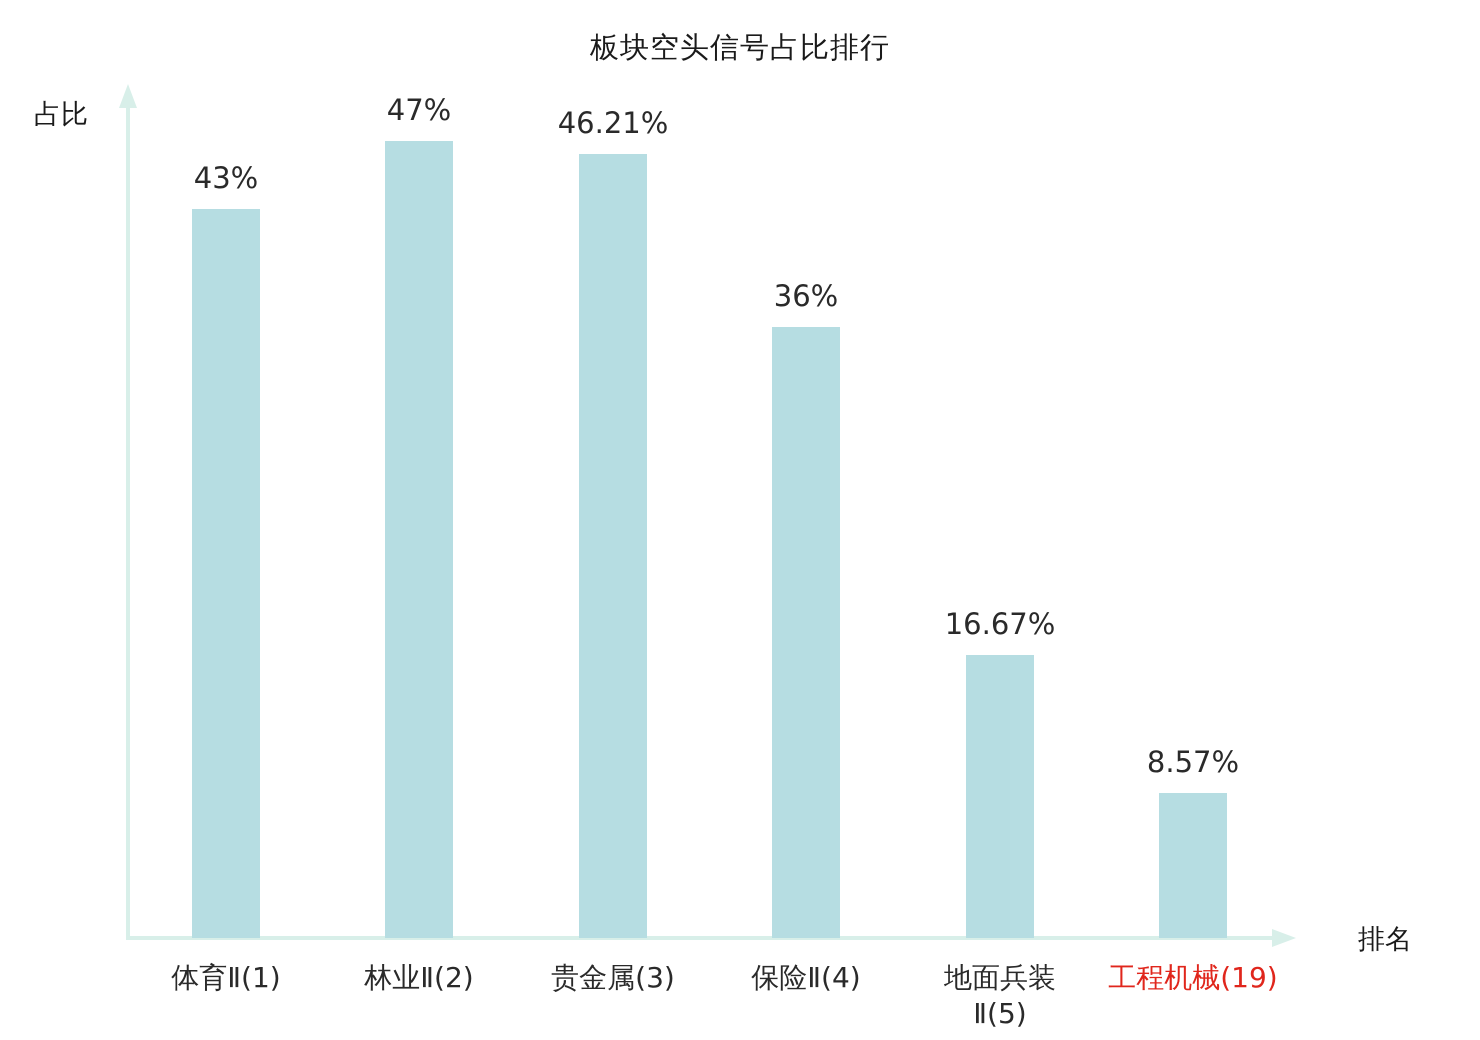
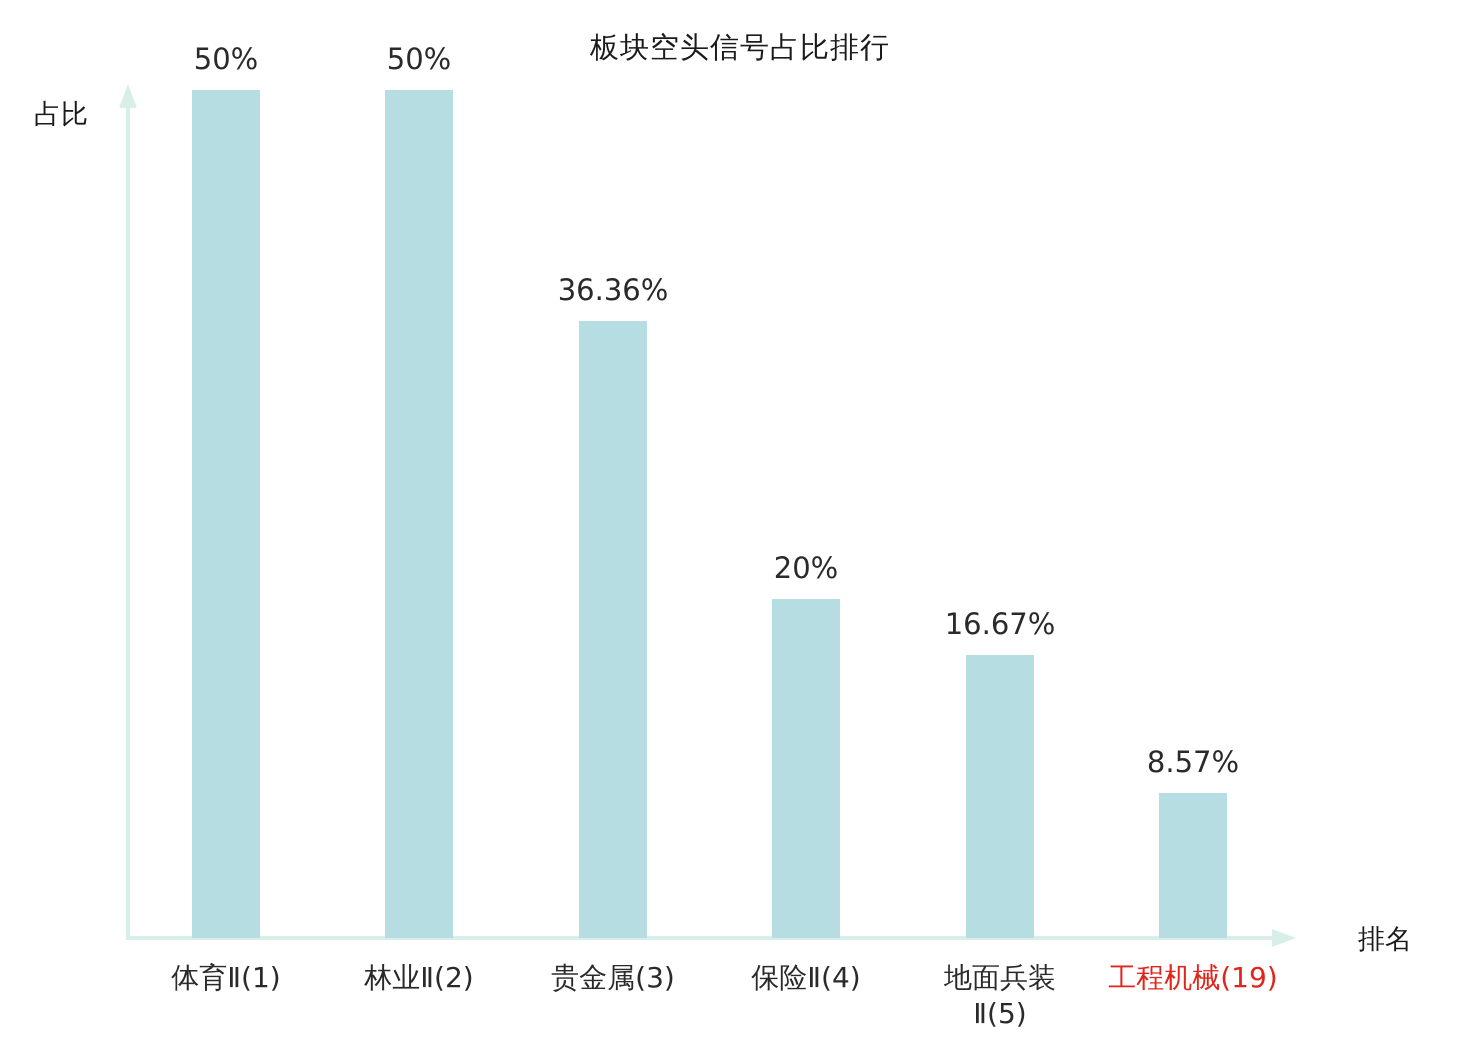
体育Ⅱ(1): 43% -> 50%
林业Ⅱ(2): 47% -> 50%
贵金属(3): 46.21% -> 36.36%
保险Ⅱ(4): 36% -> 20%
